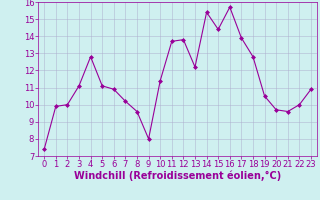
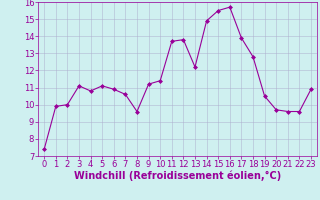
4: 12.8 -> 10.8
7: 10.2 -> 10.6
9: 8.0 -> 11.2
14: 15.4 -> 14.9
15: 14.4 -> 15.5
22: 10.0 -> 9.6
